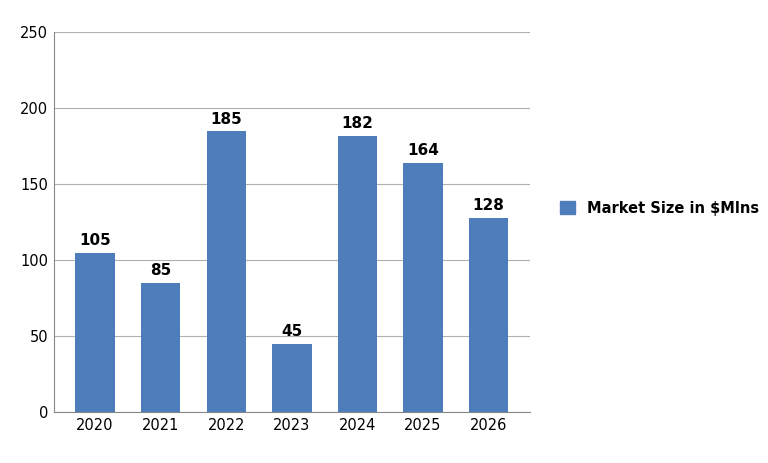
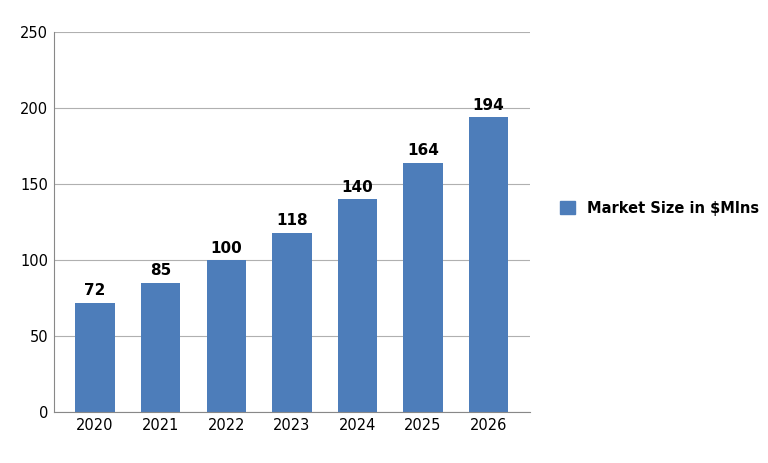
2020: 105 -> 72
2022: 185 -> 100
2023: 45 -> 118
2024: 182 -> 140
2026: 128 -> 194
